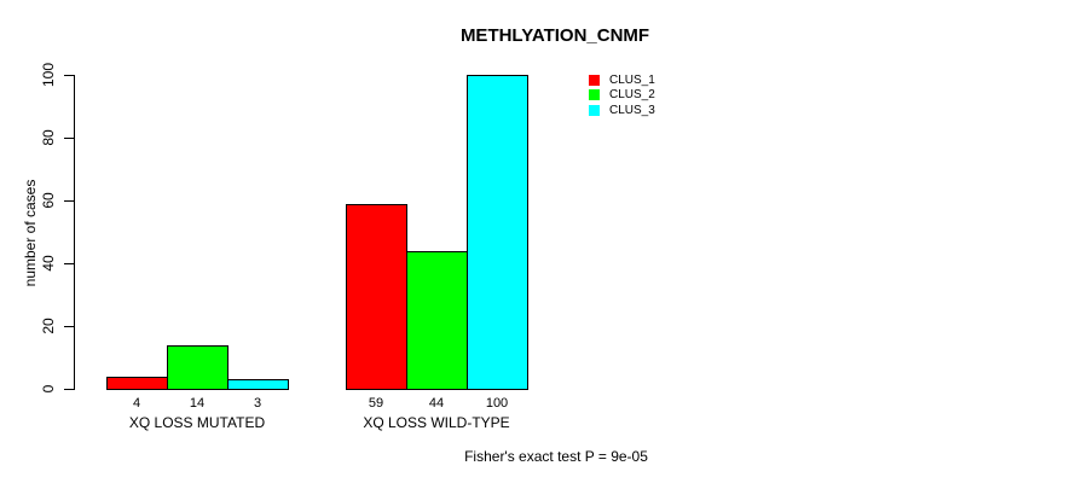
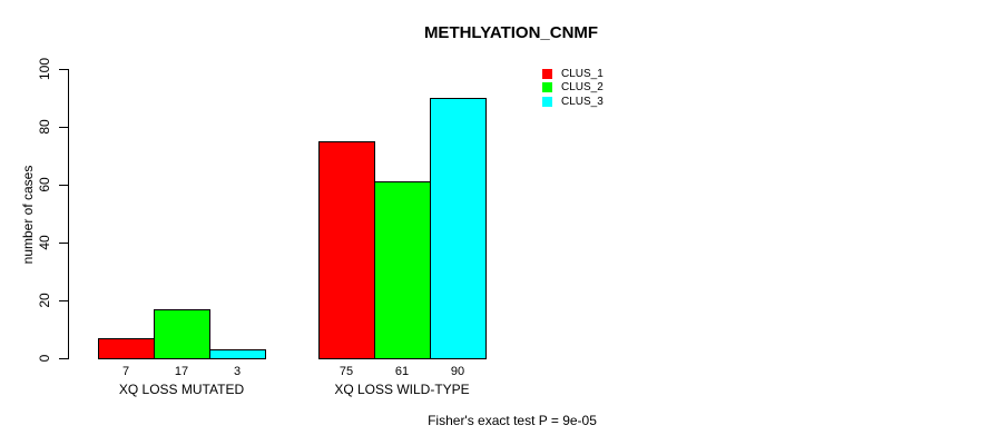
CLUS_1/XQ LOSS MUTATED: 4 -> 7
CLUS_2/XQ LOSS MUTATED: 14 -> 17
CLUS_1/XQ LOSS WILD-TYPE: 59 -> 75
CLUS_2/XQ LOSS WILD-TYPE: 44 -> 61
CLUS_3/XQ LOSS WILD-TYPE: 100 -> 90
